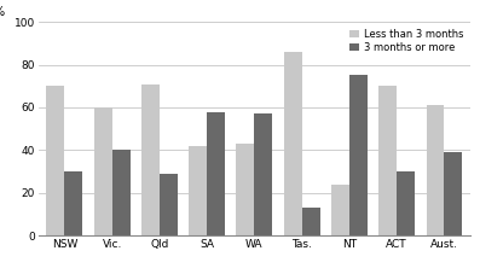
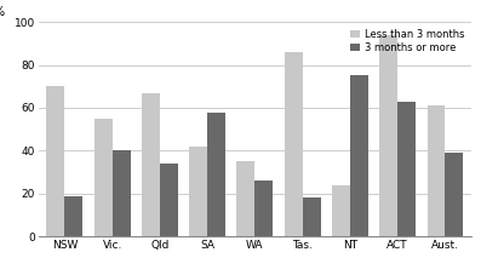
3 months or more/NSW: 30 -> 19
Less than 3 months/Vic.: 60 -> 55
Less than 3 months/Qld: 71 -> 67
3 months or more/Qld: 29 -> 34
Less than 3 months/WA: 43 -> 35
3 months or more/WA: 57 -> 26
3 months or more/Tas.: 13 -> 18
Less than 3 months/ACT: 70 -> 94
3 months or more/ACT: 30 -> 63
